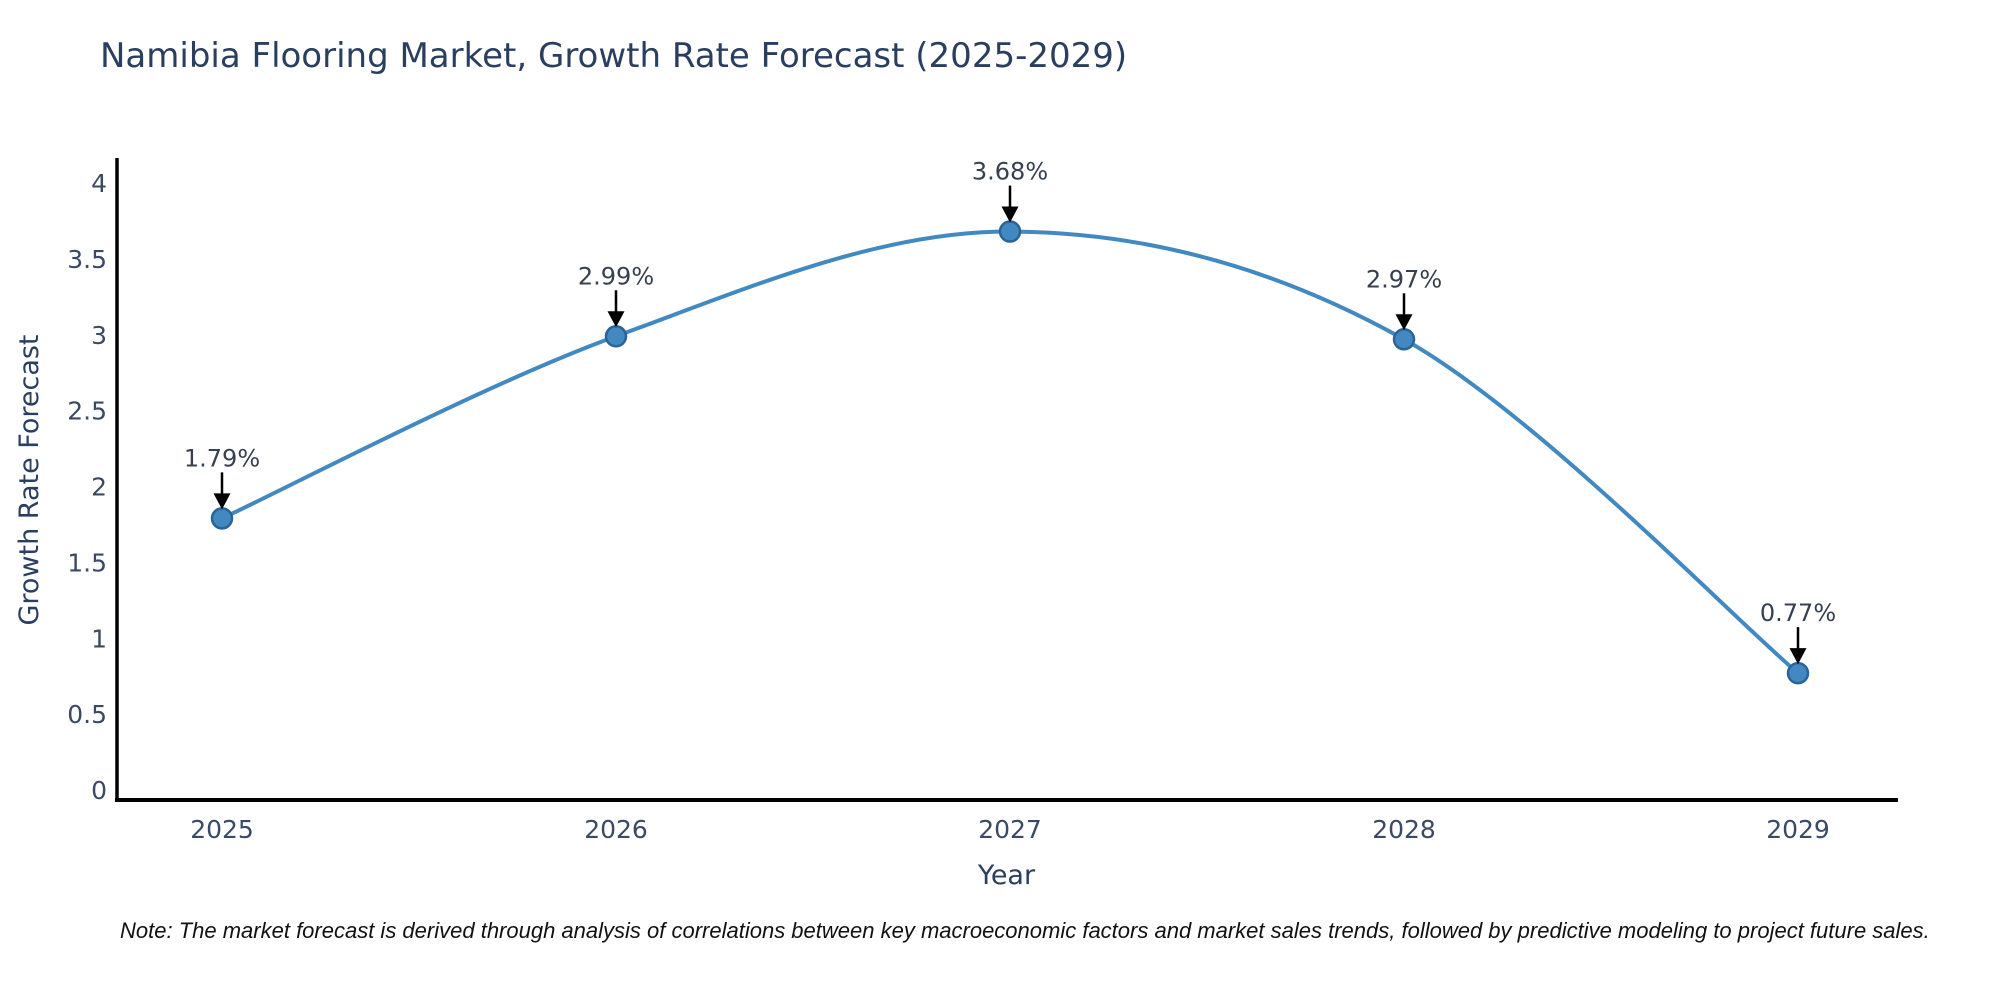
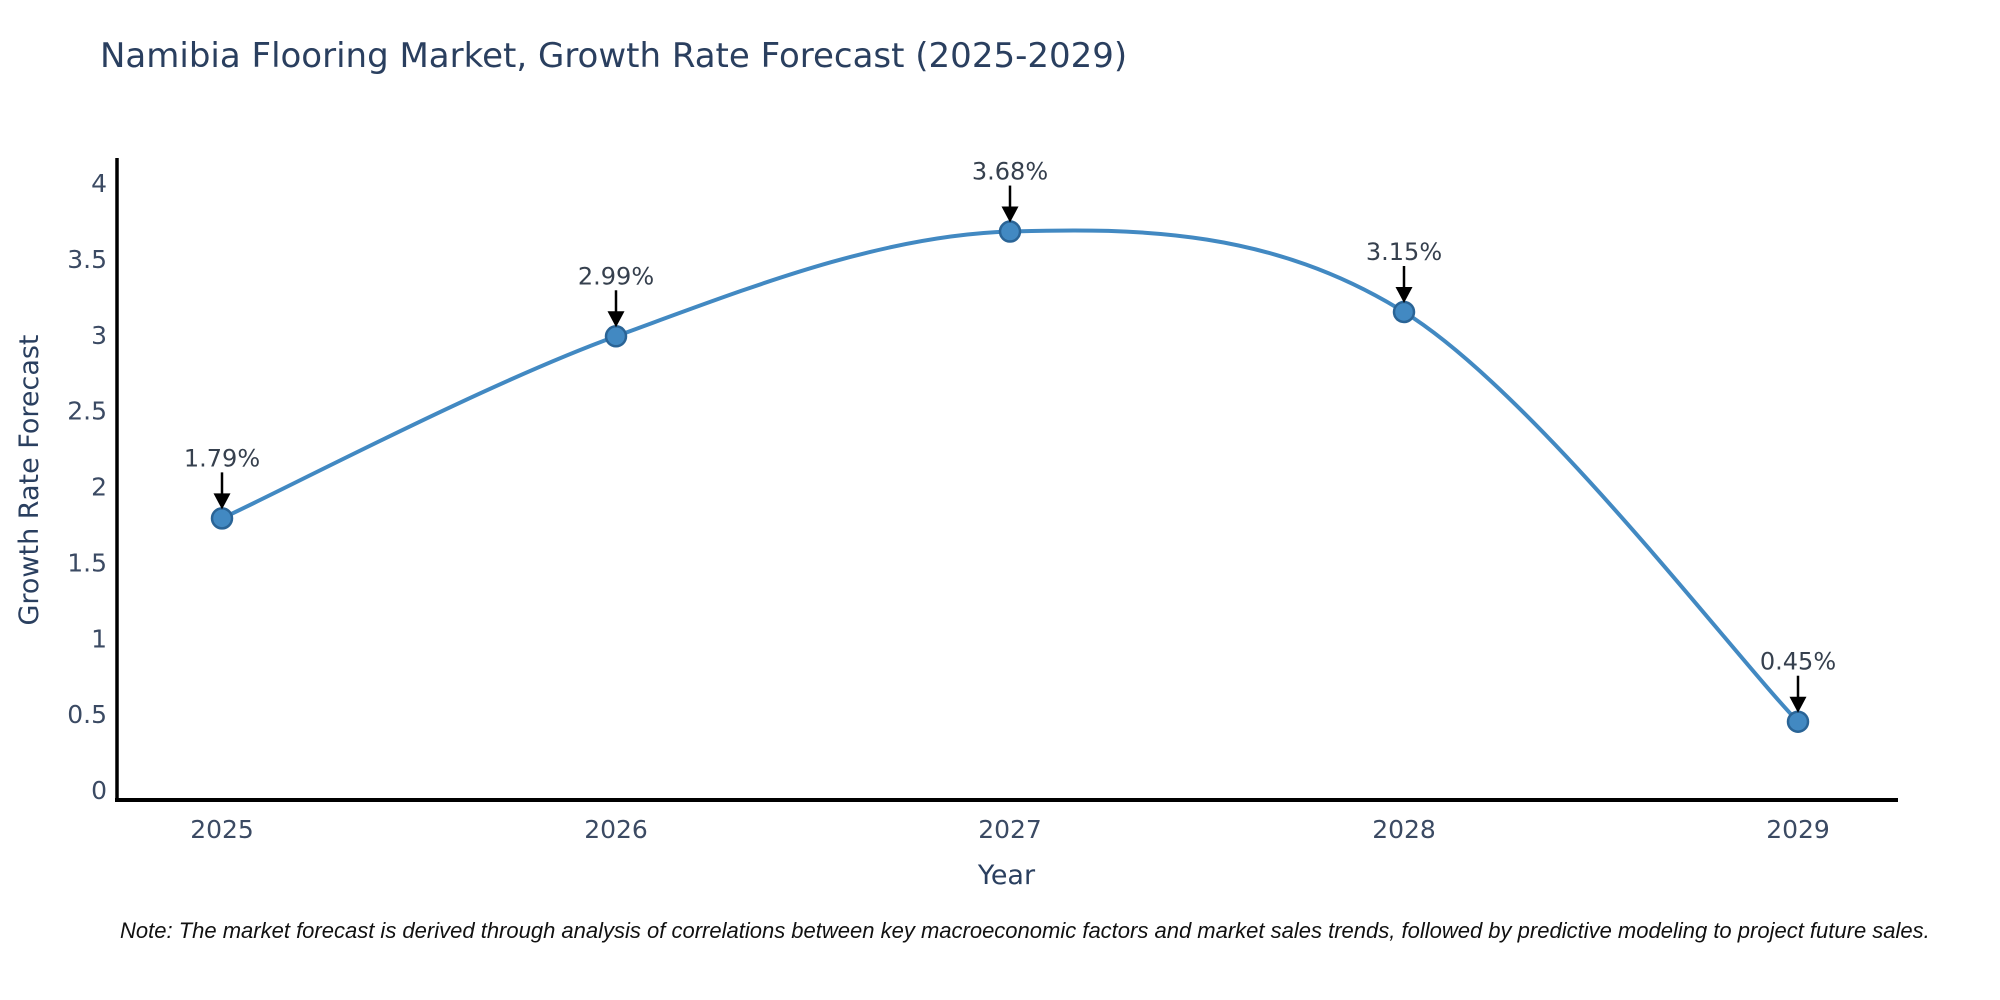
2028: 2.97% -> 3.15%
2029: 0.77% -> 0.45%
